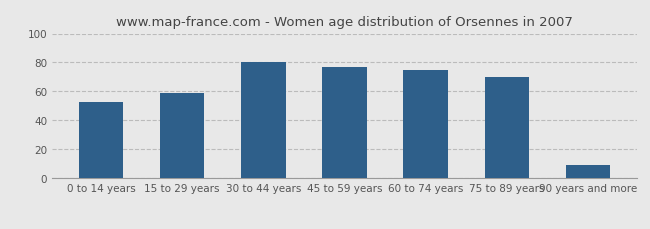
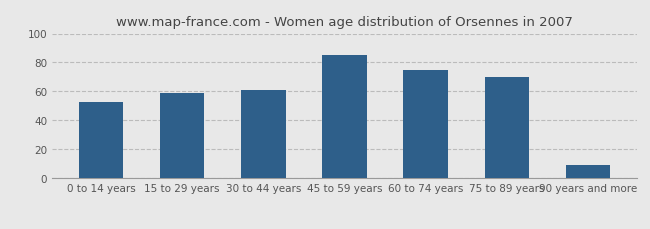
30 to 44 years: 80 -> 61
45 to 59 years: 77 -> 85
